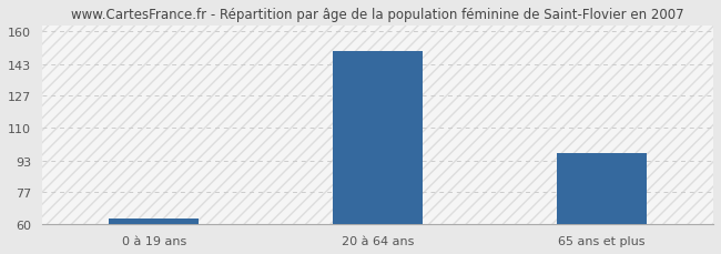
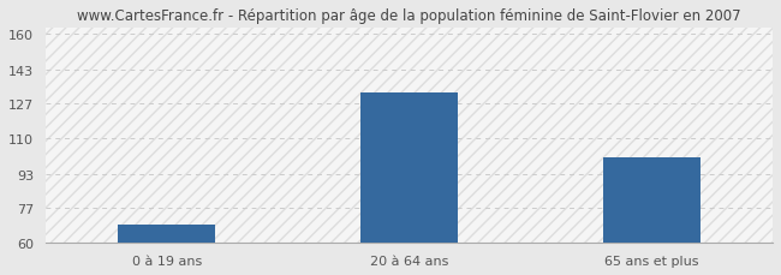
0 à 19 ans: 63 -> 69
20 à 64 ans: 150 -> 132
65 ans et plus: 97 -> 101
